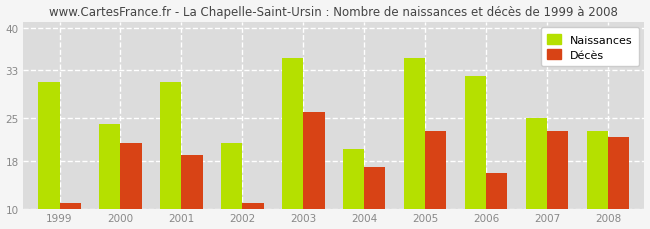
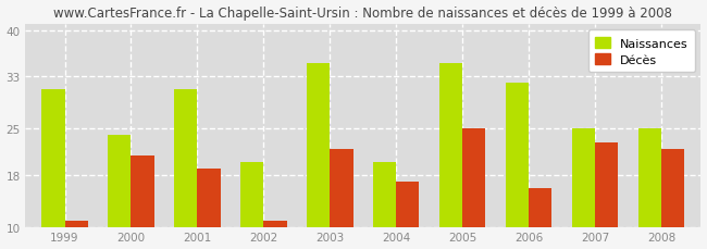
Naissances/2002: 21 -> 20
Décès/2003: 26 -> 22
Décès/2005: 23 -> 25
Naissances/2008: 23 -> 25
